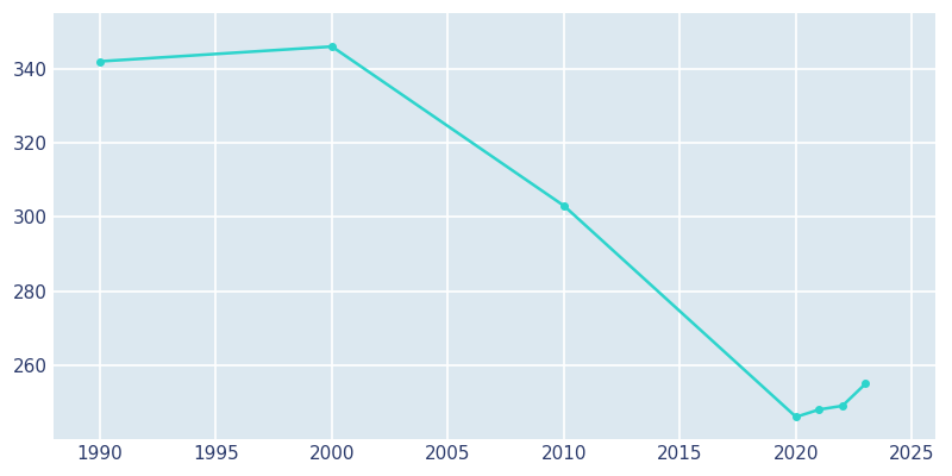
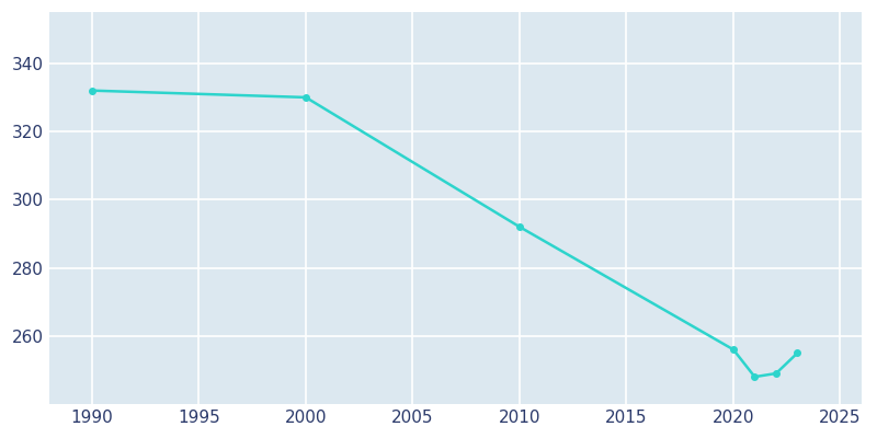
1990: 342 -> 332
2000: 346 -> 330
2010: 303 -> 292
2020: 246 -> 256
